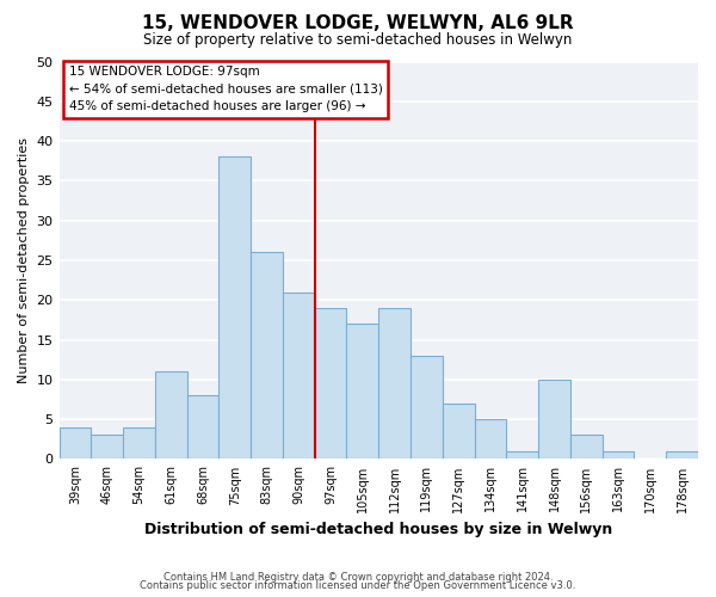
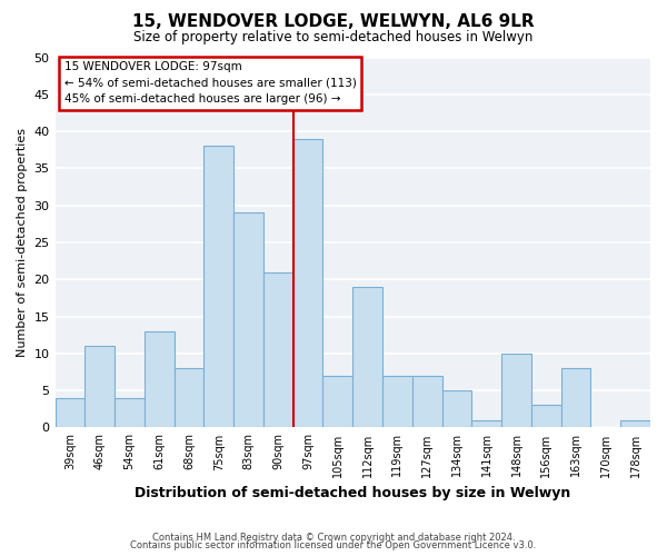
46sqm: 3 -> 11
61sqm: 11 -> 13
83sqm: 26 -> 29
97sqm: 19 -> 39
105sqm: 17 -> 7
119sqm: 13 -> 7
163sqm: 1 -> 8
